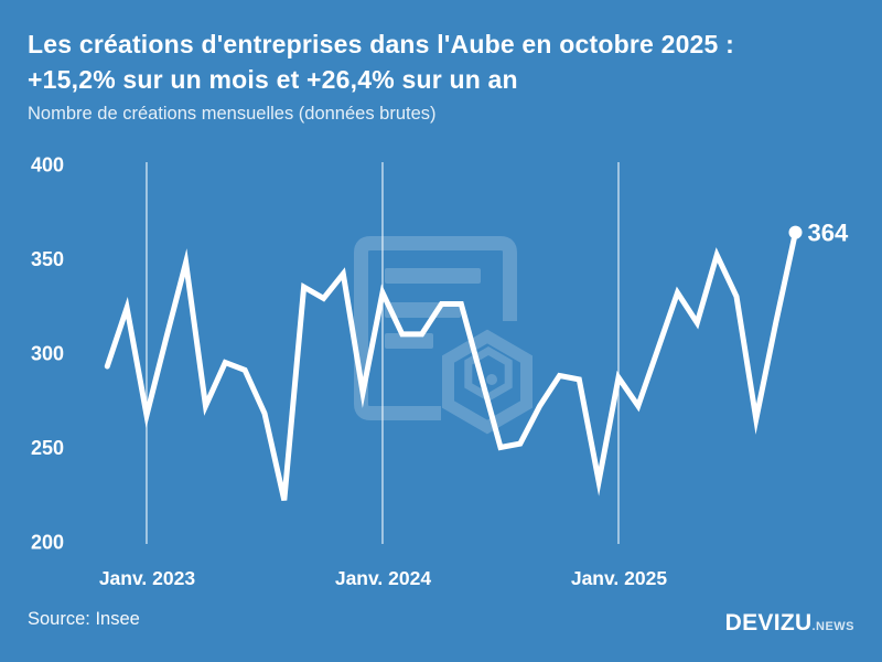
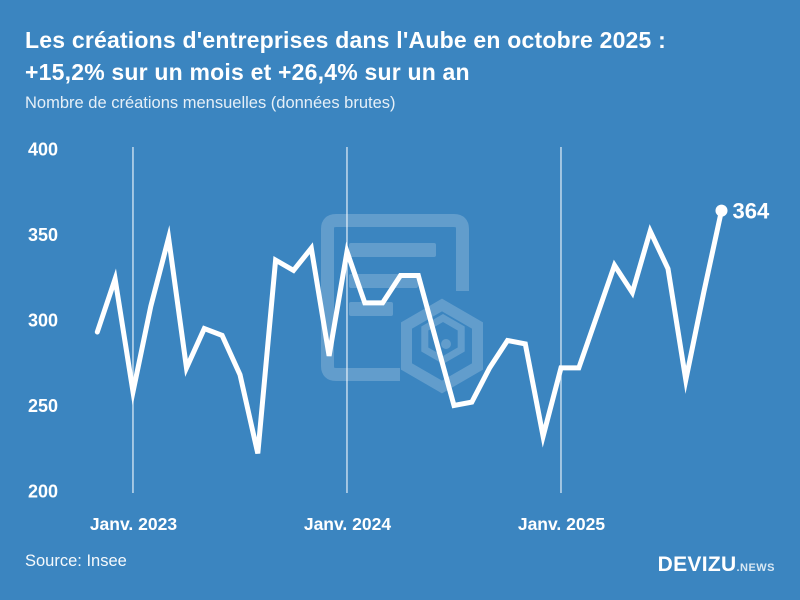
Janv. 2023: 267 -> 258
Janv. 2024: 332 -> 340
Janv. 2025: 287 -> 272
